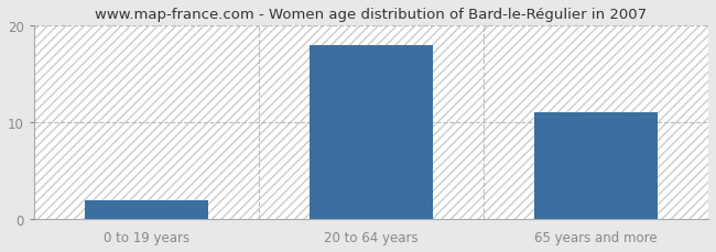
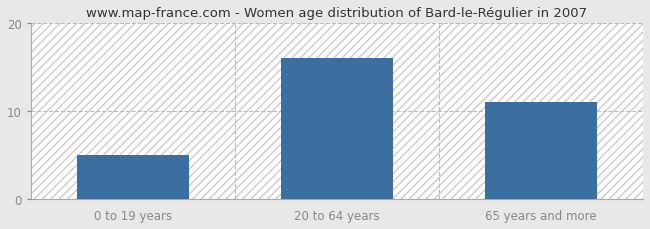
0 to 19 years: 2 -> 5
20 to 64 years: 18 -> 16
